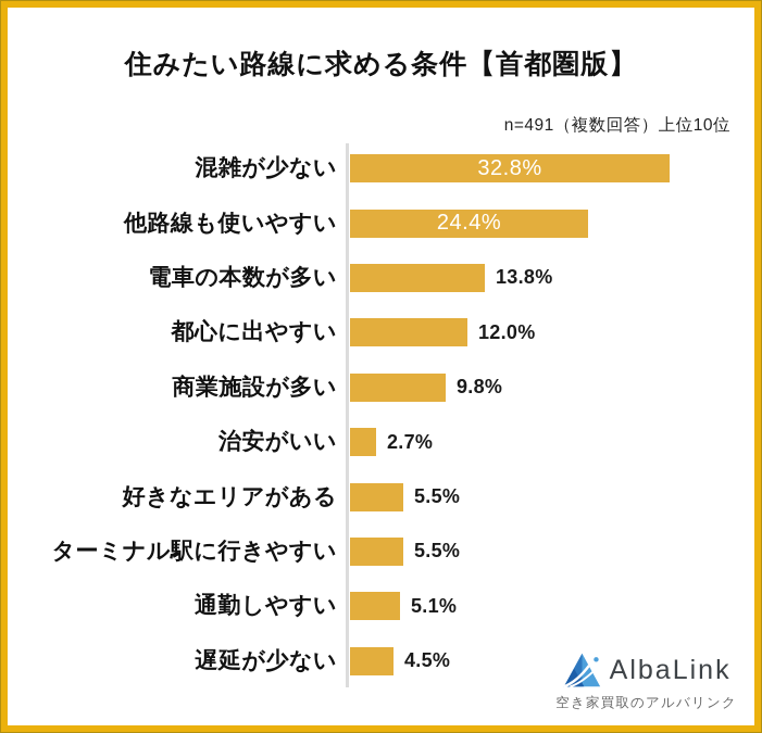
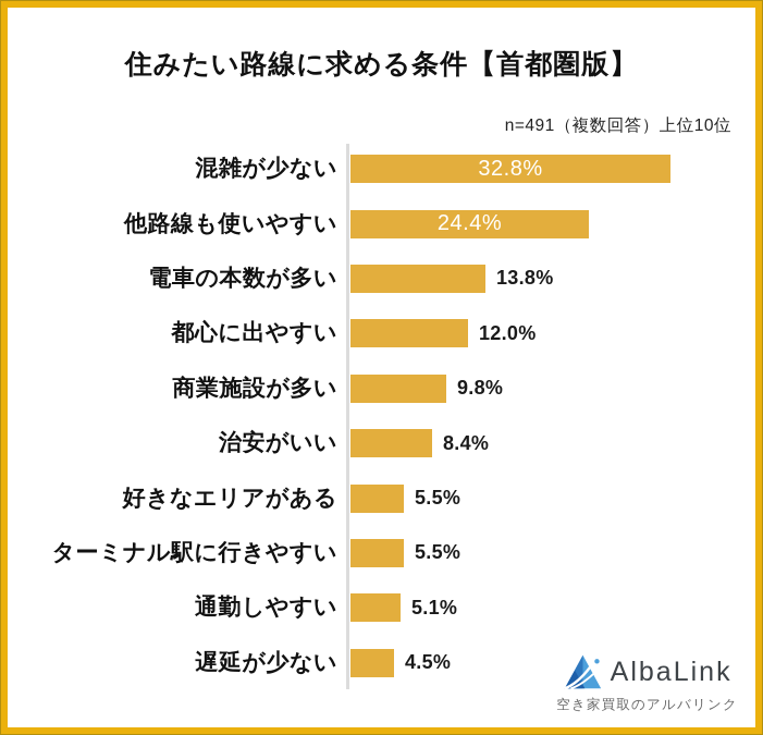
治安がいい: 2.7% -> 8.4%
